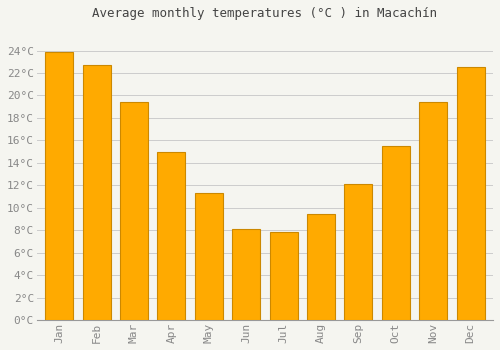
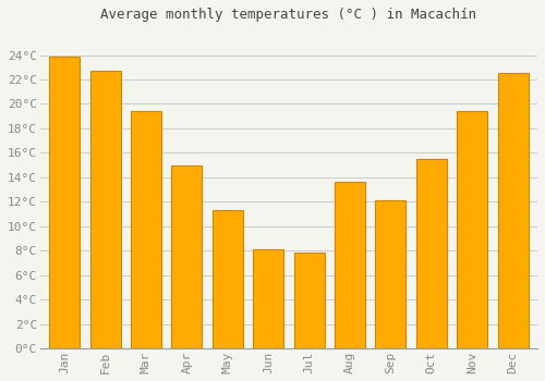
Aug: 9.4°C -> 13.6°C
